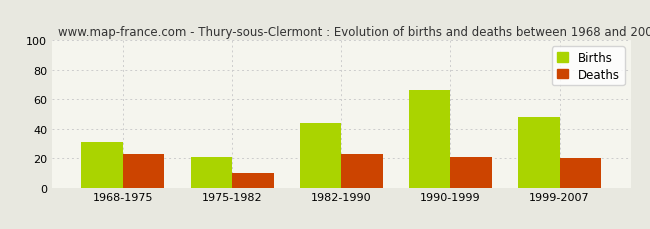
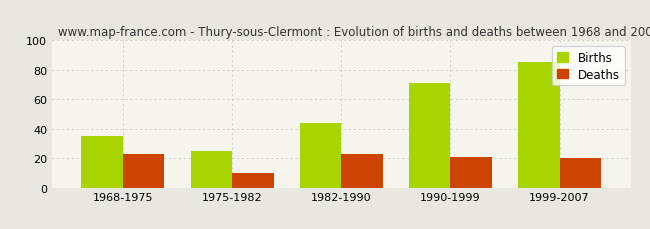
Births/1968-1975: 31 -> 35
Births/1975-1982: 21 -> 25
Births/1990-1999: 66 -> 71
Births/1999-2007: 48 -> 85
